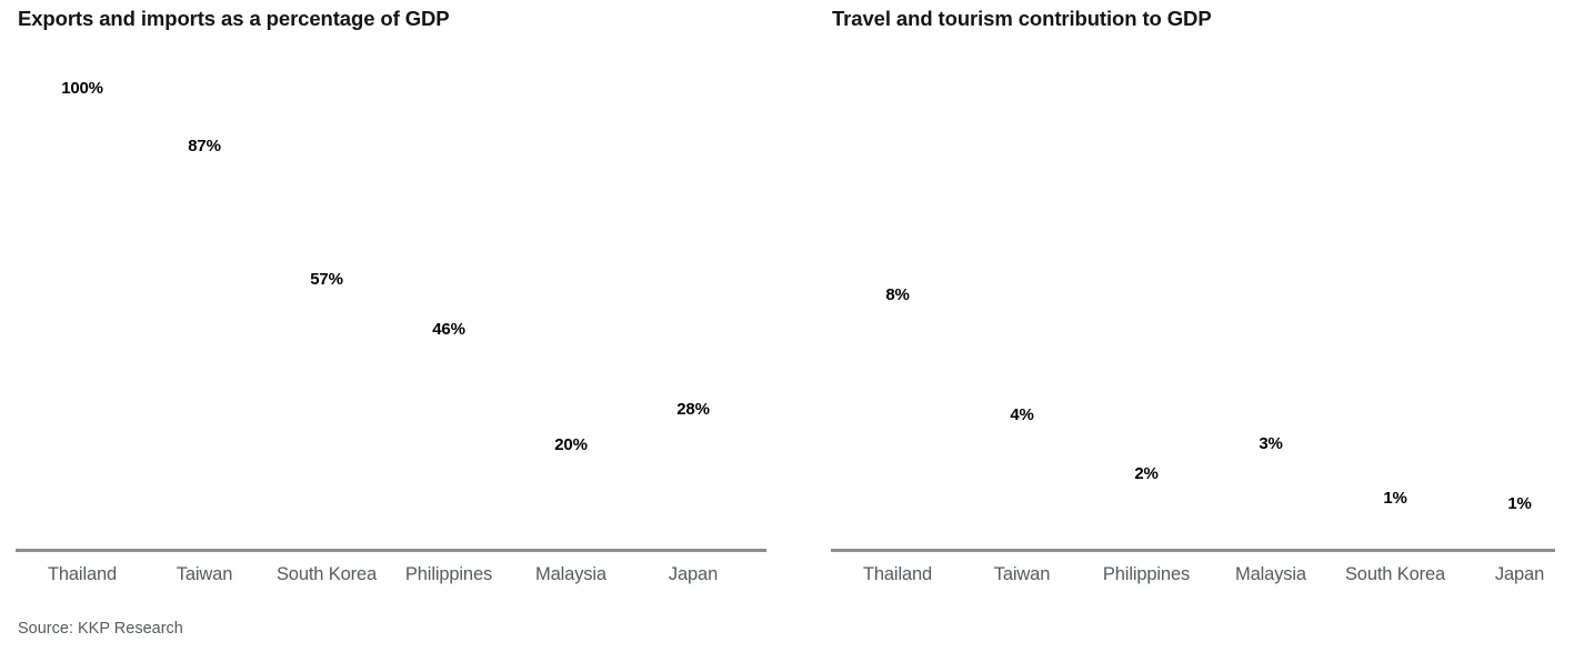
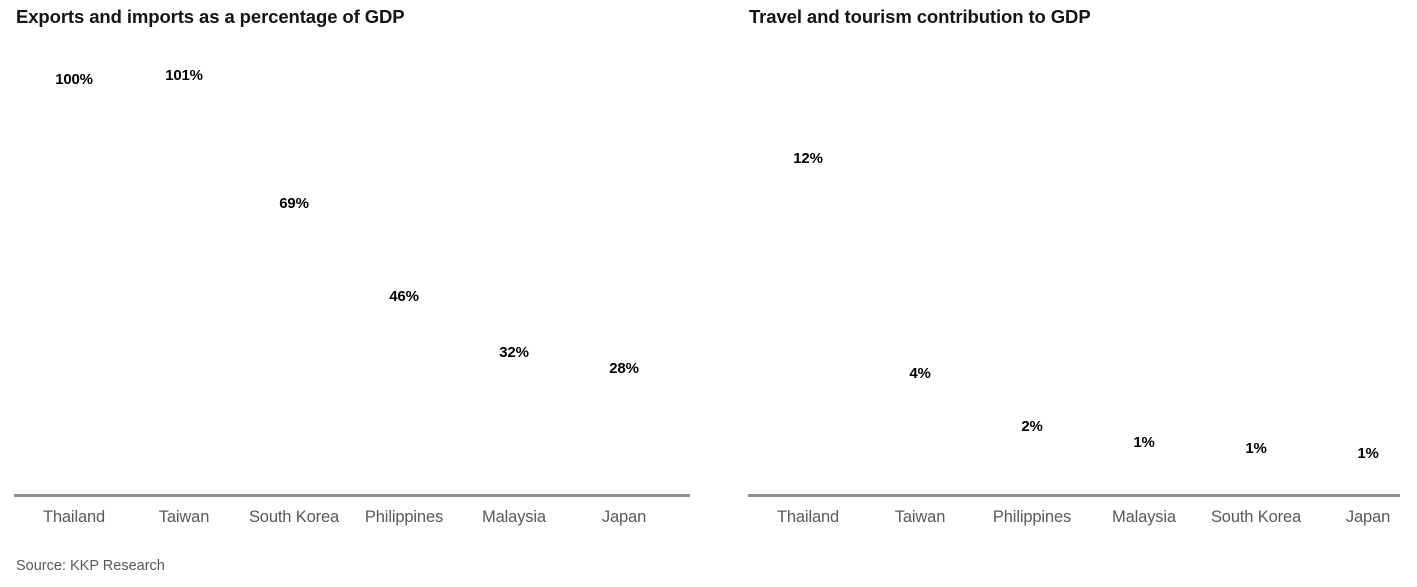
Exports and imports as a percentage of GDP/Taiwan: 87% -> 101%
Exports and imports as a percentage of GDP/South Korea: 57% -> 69%
Exports and imports as a percentage of GDP/Malaysia: 20% -> 32%
Travel and tourism contribution to GDP/Thailand: 8% -> 12%
Travel and tourism contribution to GDP/Malaysia: 3% -> 1%
